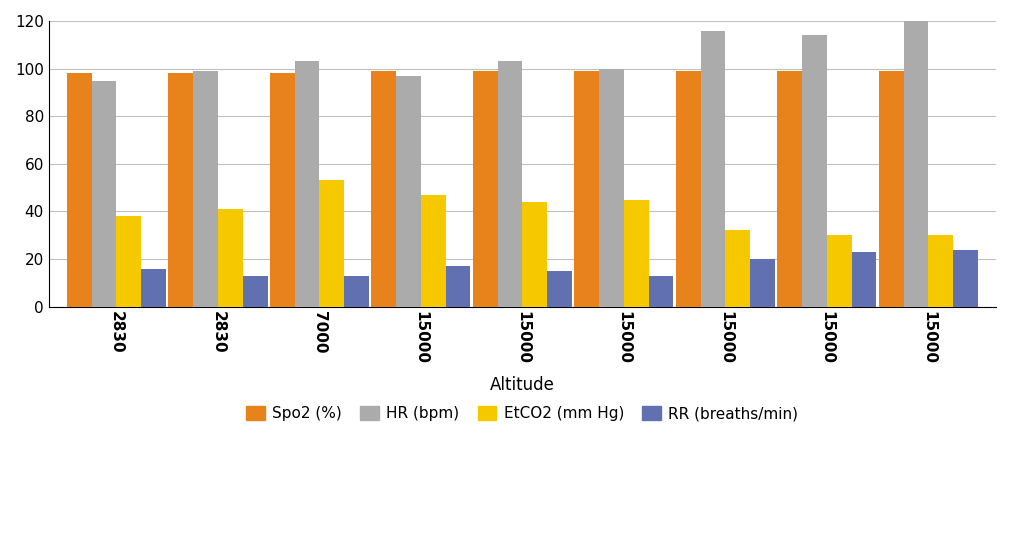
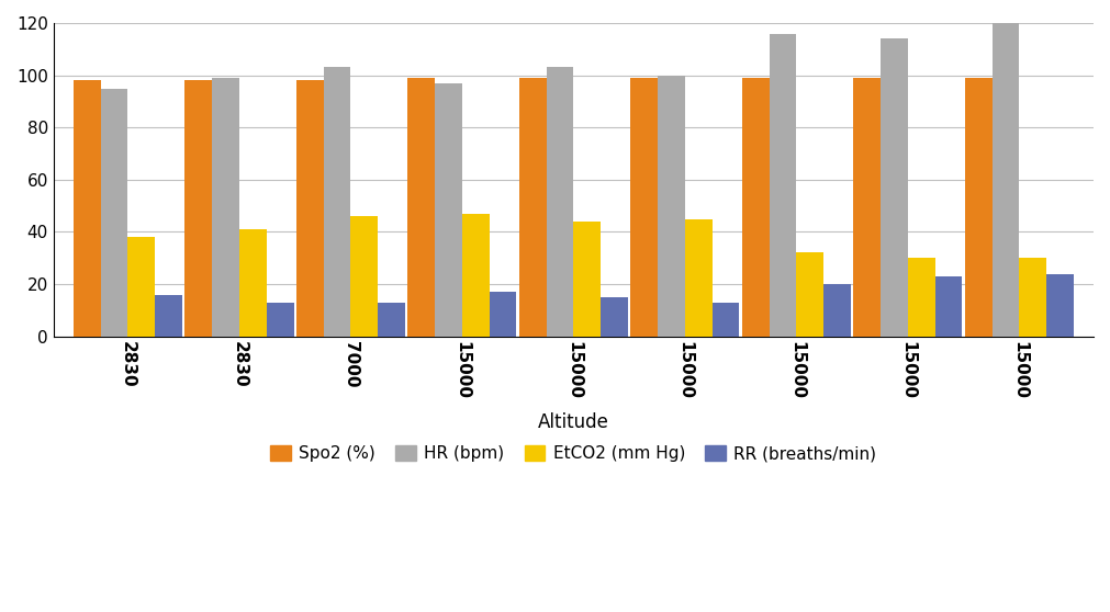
EtCO2 (mm Hg)/7000: 53 -> 46
